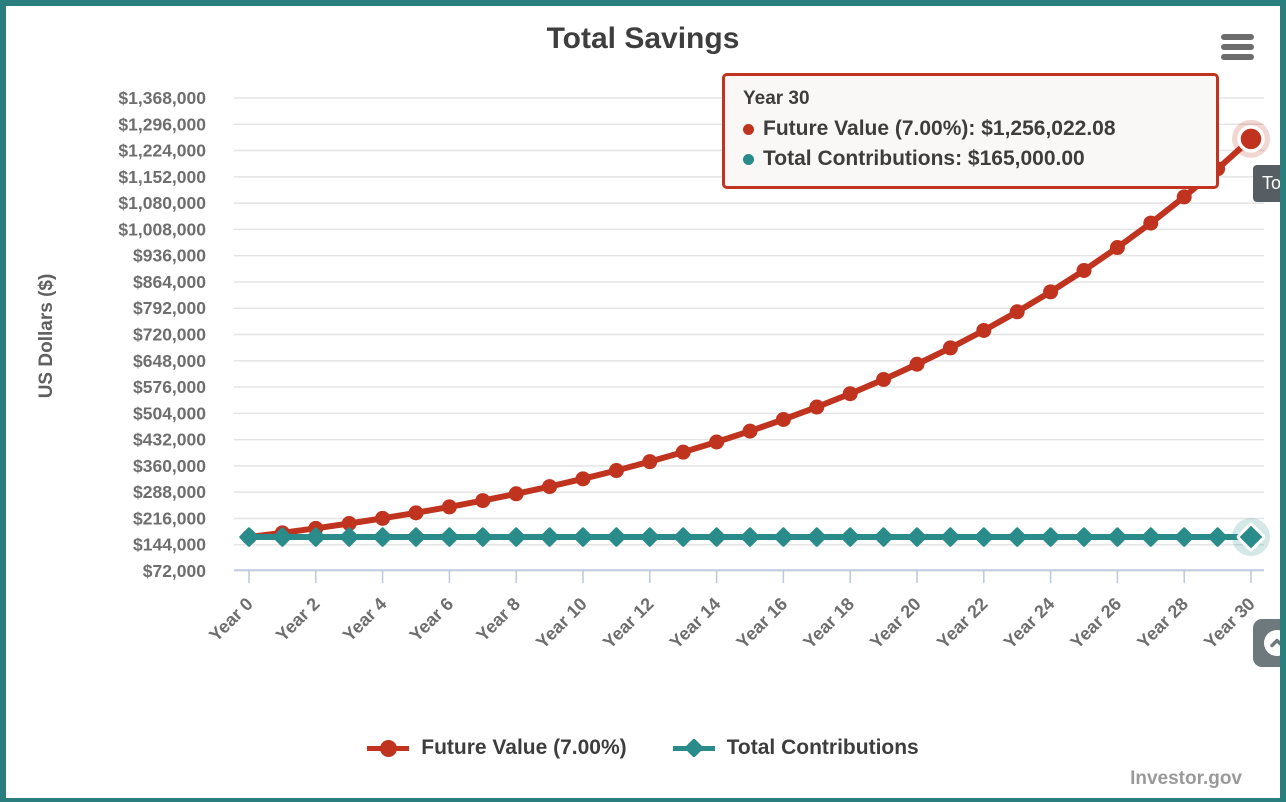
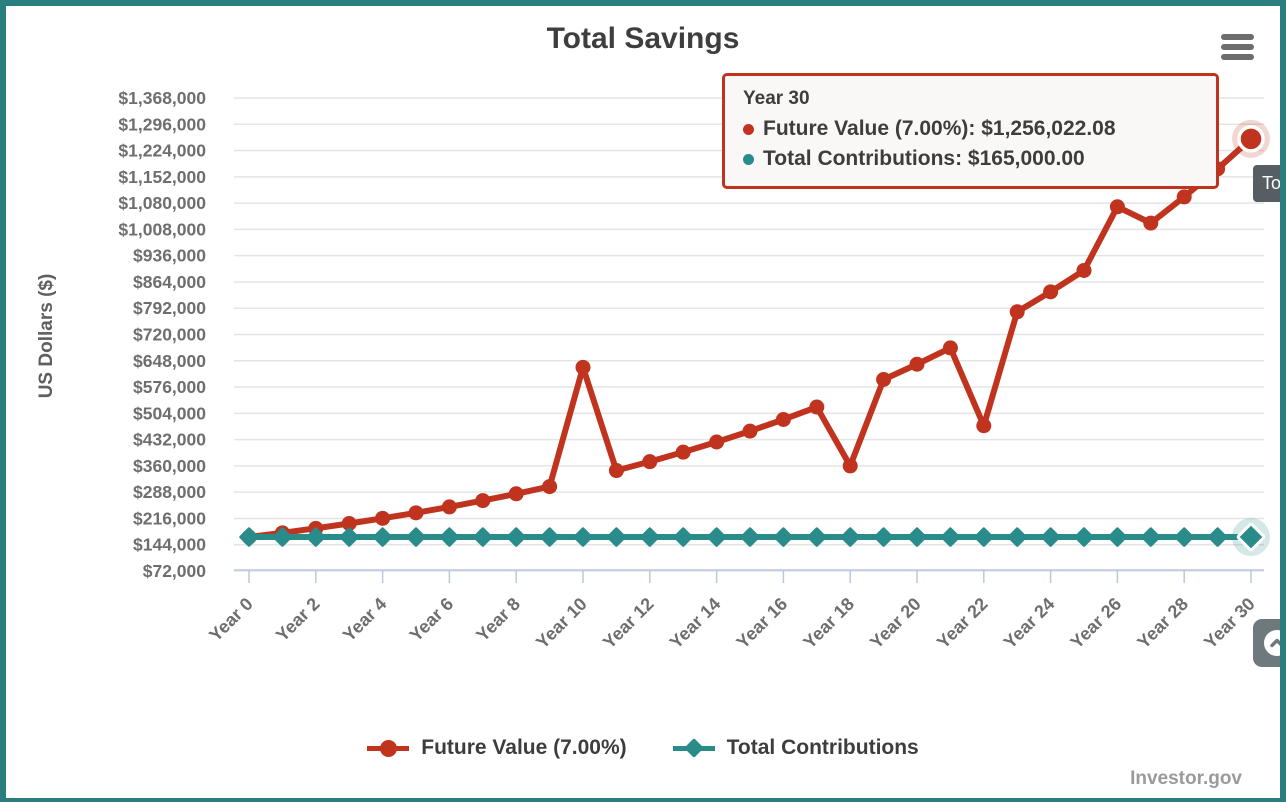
Future Value (7.00%)/Year 10: $320000 -> $630000
Future Value (7.00%)/Year 18: $560000 -> $360000
Future Value (7.00%)/Year 22: $730000 -> $470000
Future Value (7.00%)/Year 26: $960000 -> $1070000
